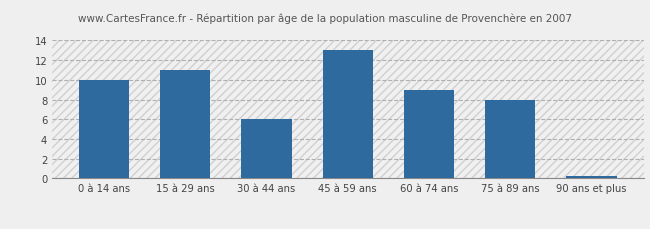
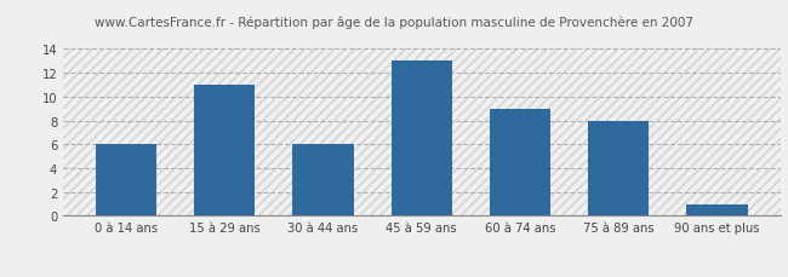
0 à 14 ans: 10.0 -> 6.0
90 ans et plus: 0.2 -> 1.0
